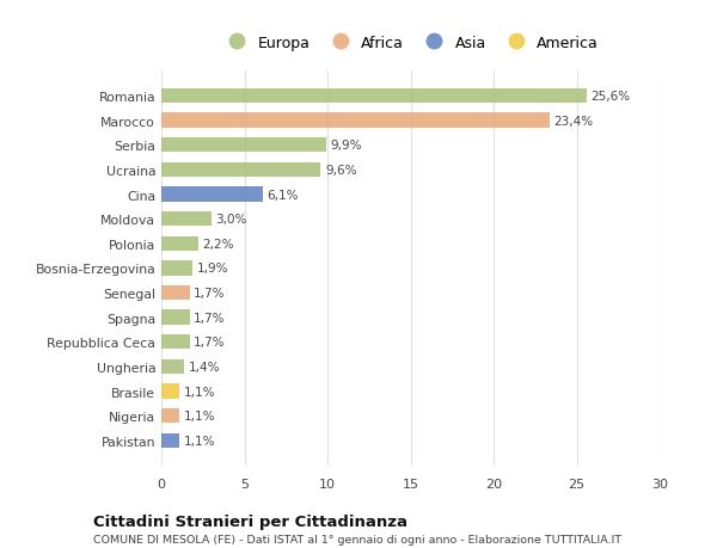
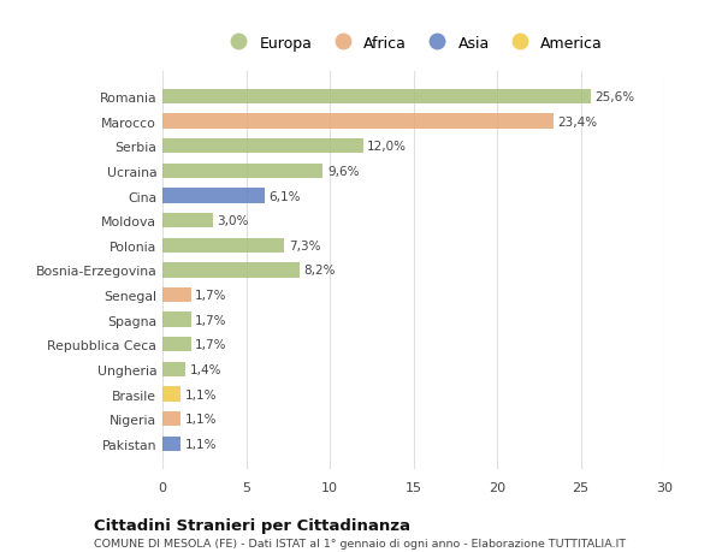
Serbia: 9,9% -> 12,0%
Polonia: 2,2% -> 7,3%
Bosnia-Erzegovina: 1,9% -> 8,2%
